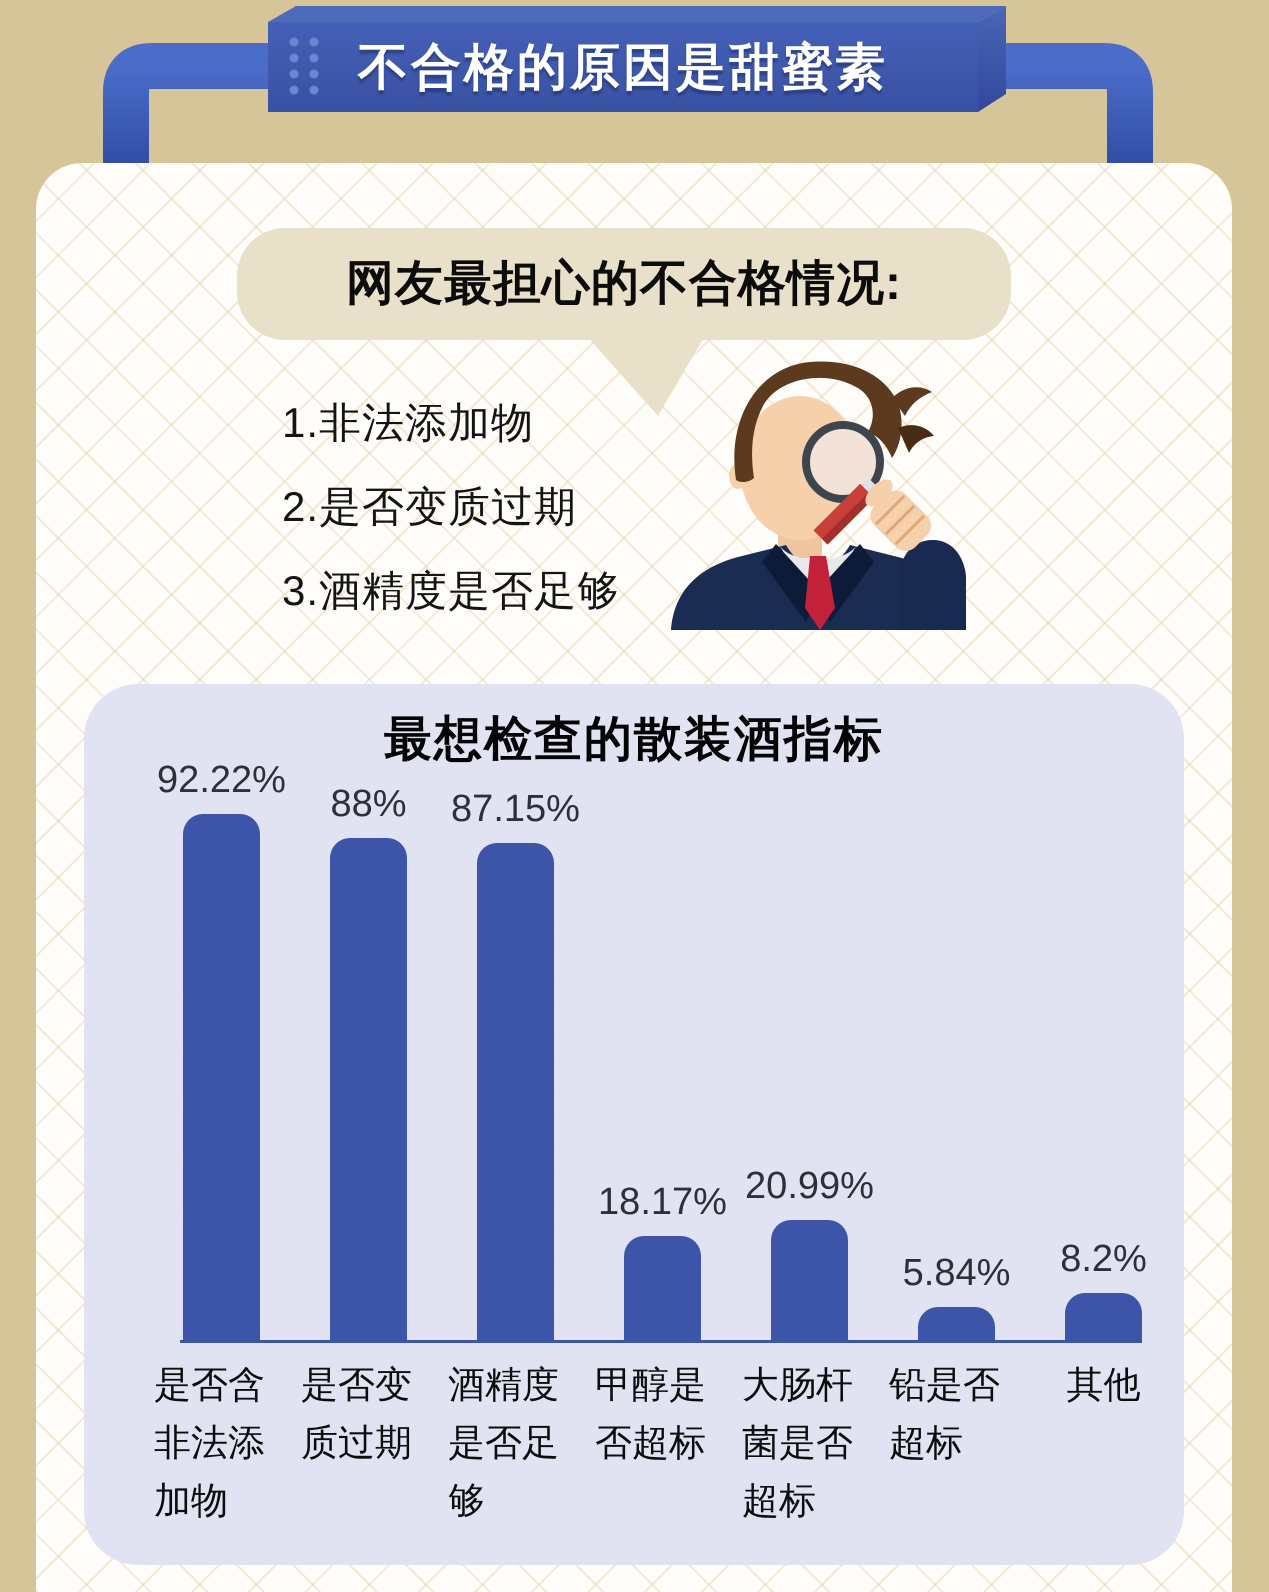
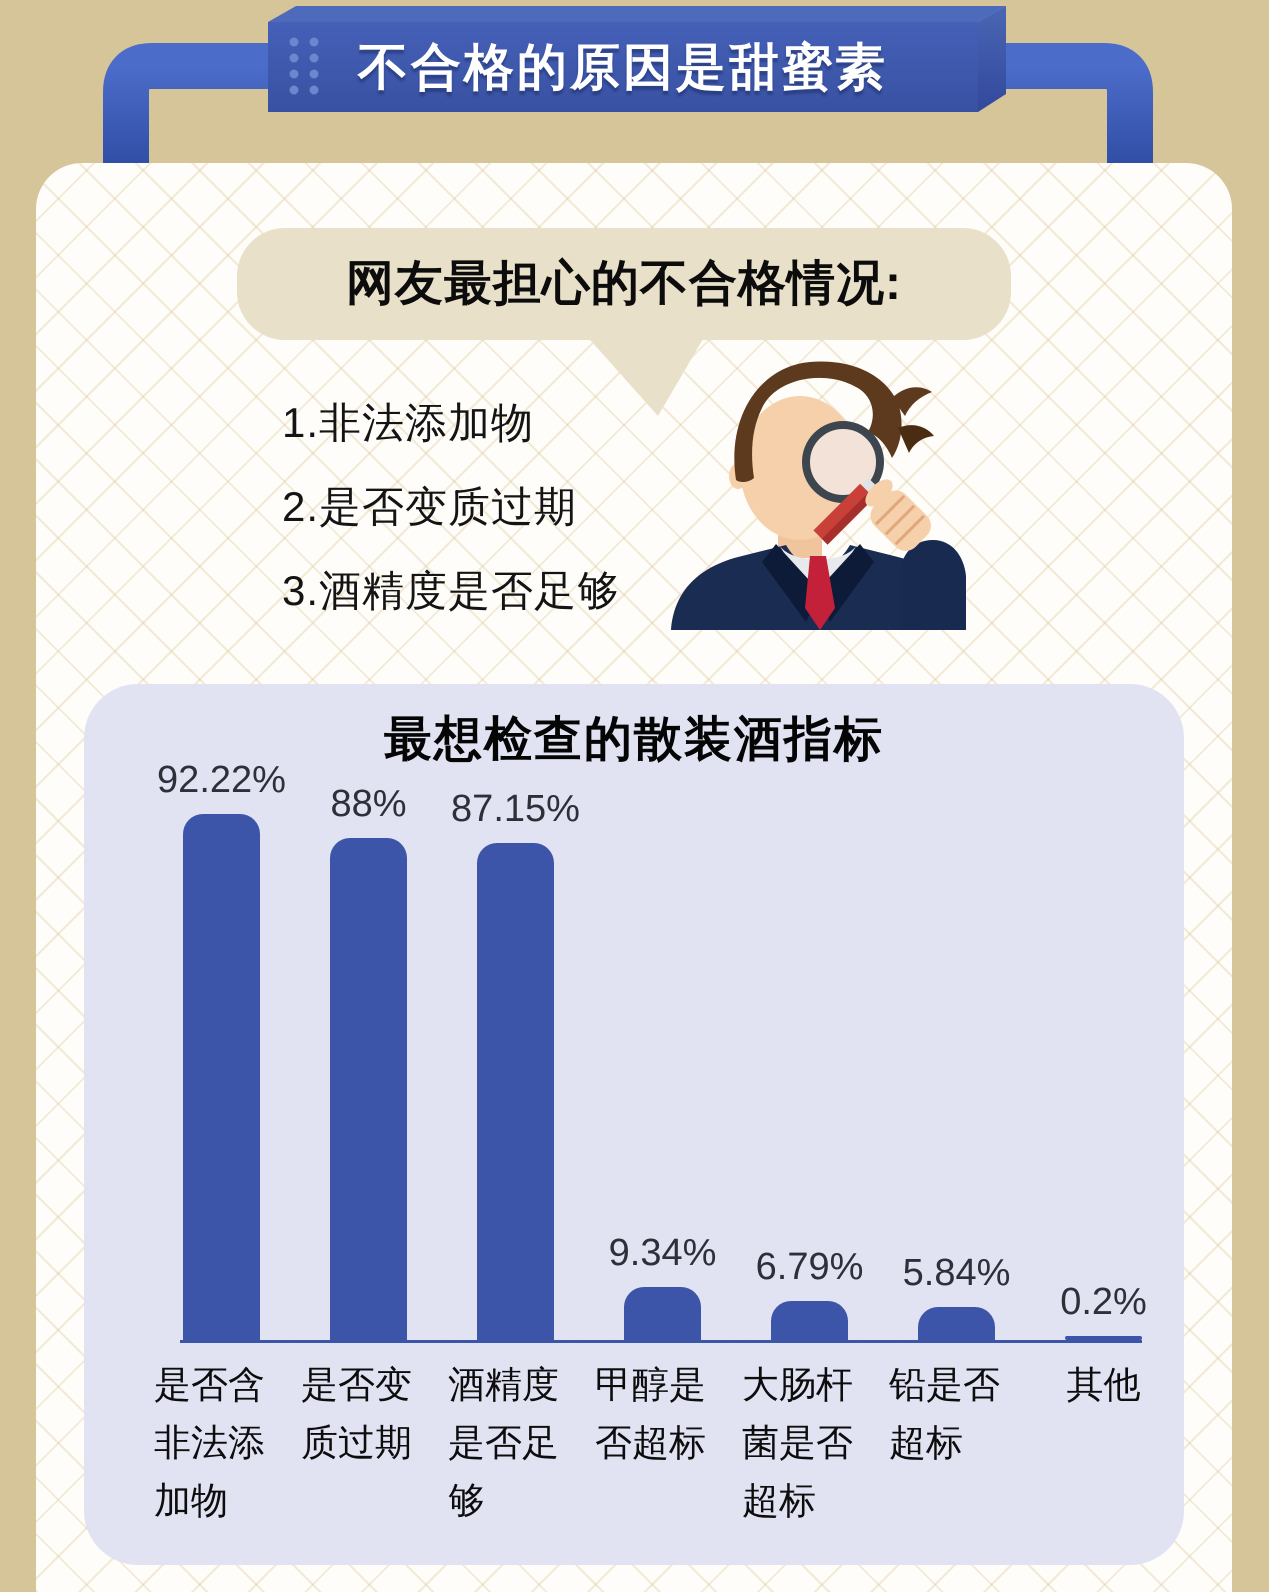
甲醇是否超标: 18.17% -> 9.34%
大肠杆菌是否超标: 20.99% -> 6.79%
其他: 8.2% -> 0.2%
